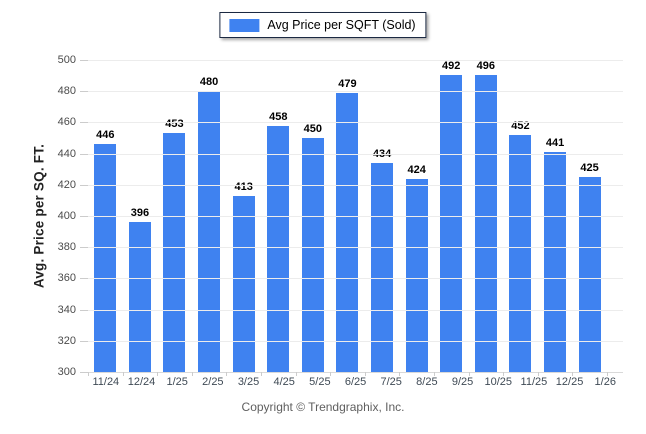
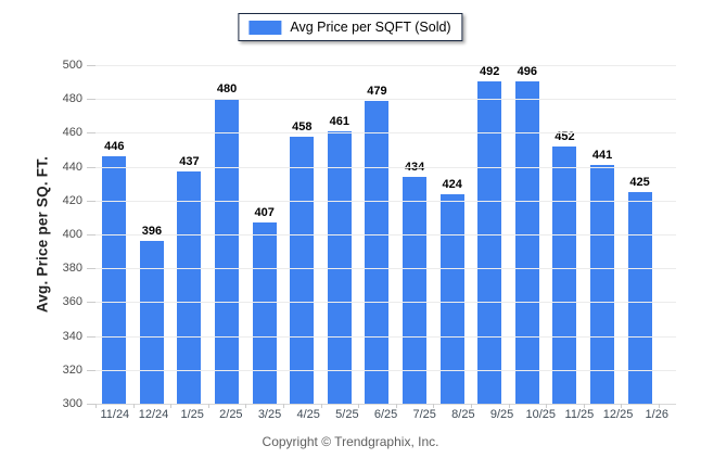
1/25: 453 -> 437
3/25: 413 -> 407
5/25: 450 -> 461
